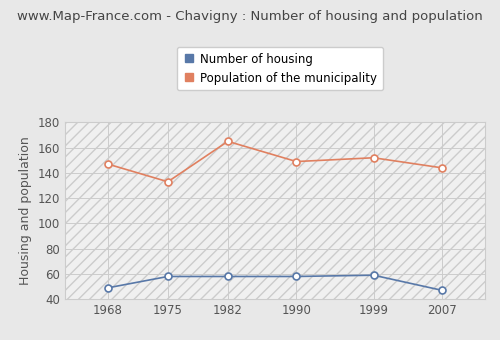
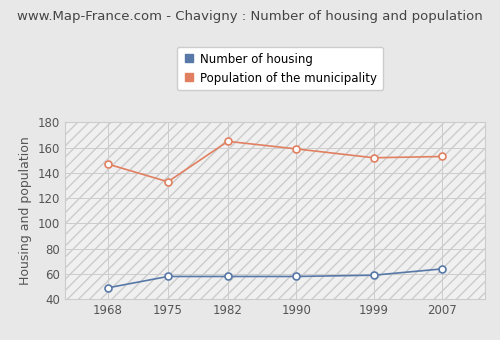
Population of the municipality/1990: 149 -> 159
Number of housing/2007: 47 -> 64
Population of the municipality/2007: 144 -> 153
